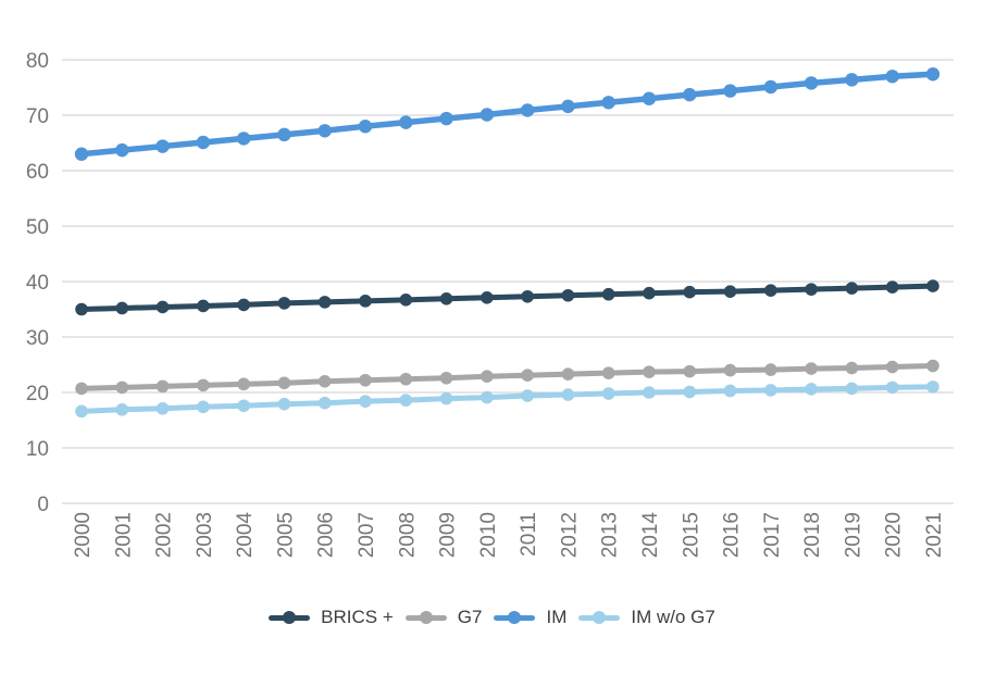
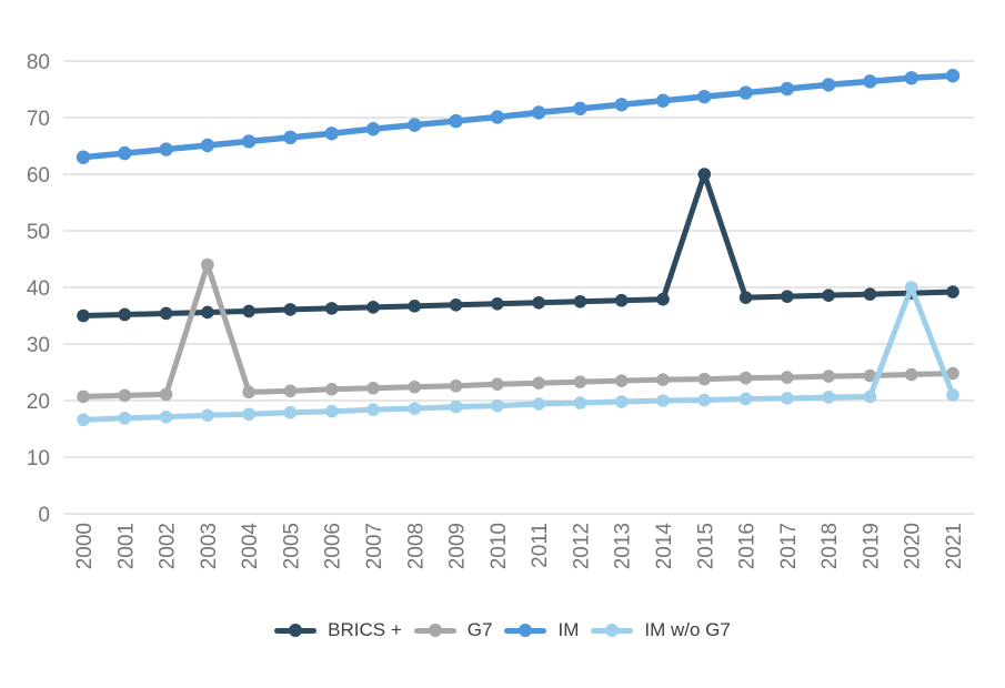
G7/2003: 21 -> 44
BRICS +/2015: 38 -> 60
IM w/o G7/2020: 21 -> 40
